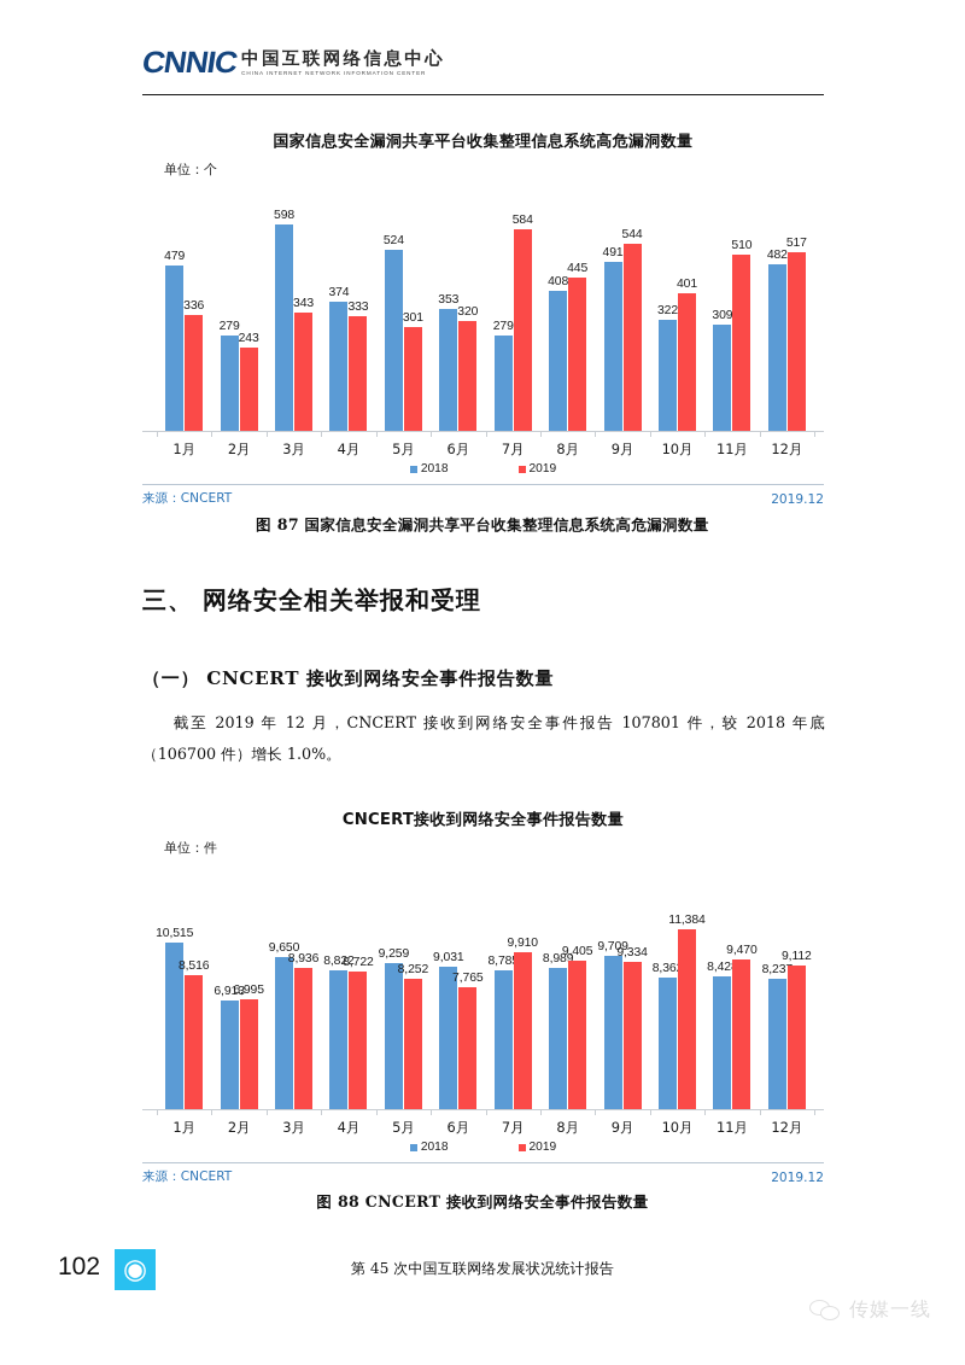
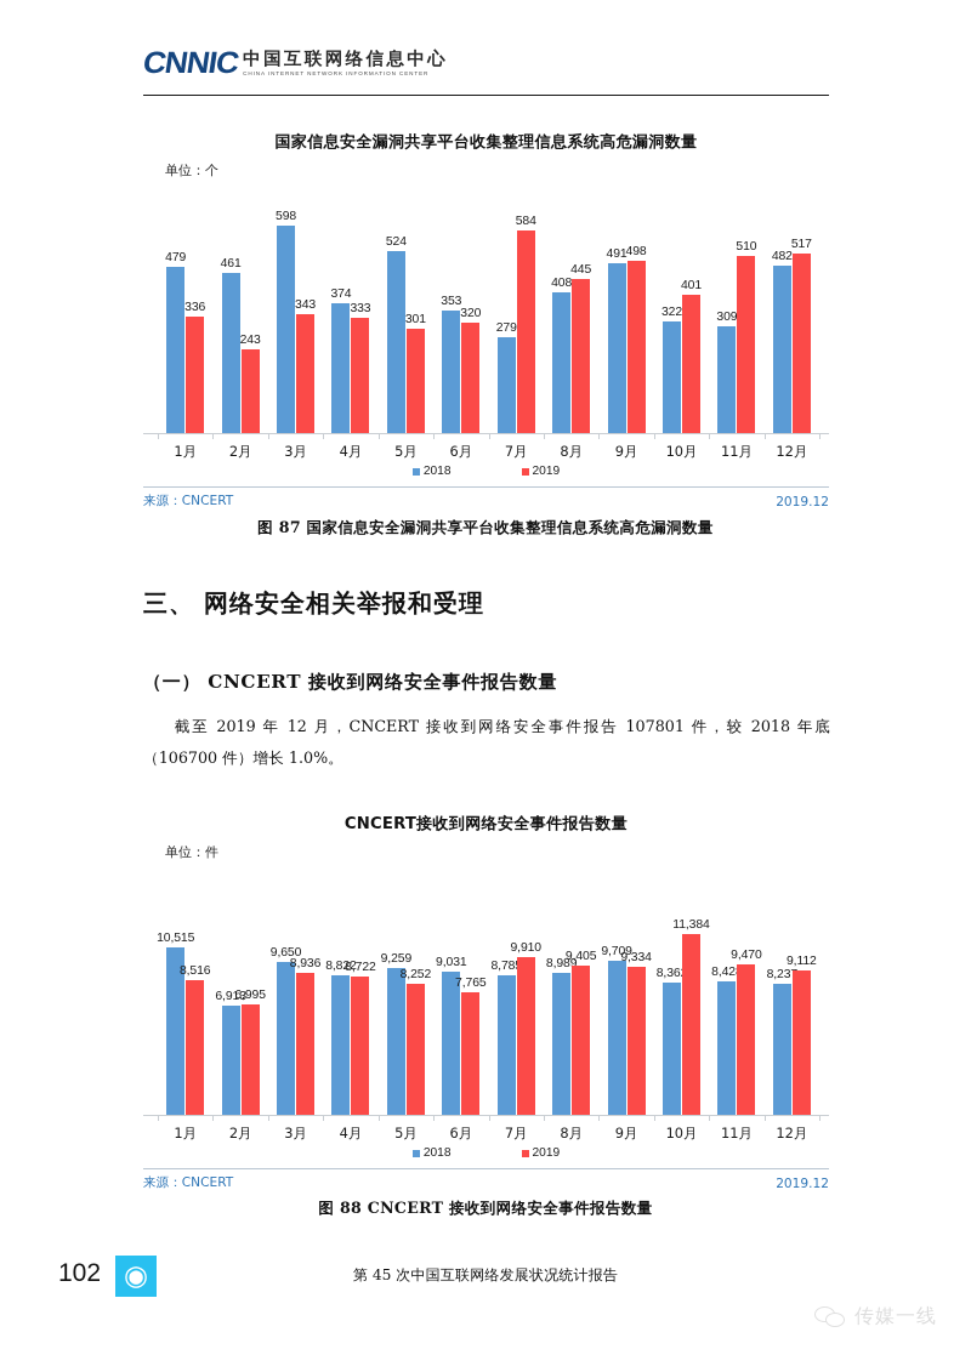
国家信息安全漏洞共享平台收集整理信息系统高危漏洞数量/2018/2月: 279 -> 461
国家信息安全漏洞共享平台收集整理信息系统高危漏洞数量/2019/9月: 544 -> 498
